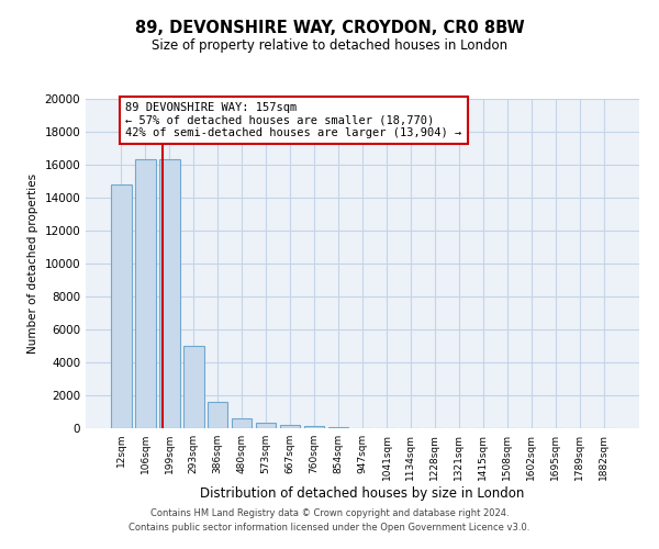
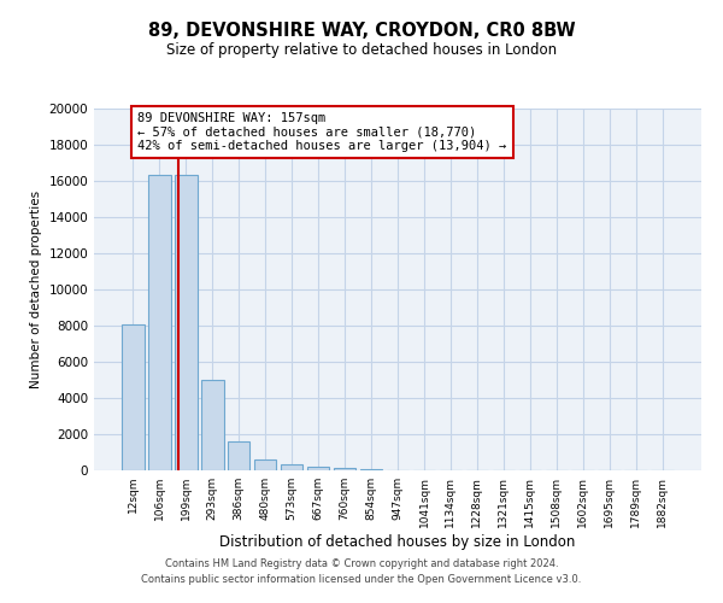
12sqm: 14800 -> 8000
